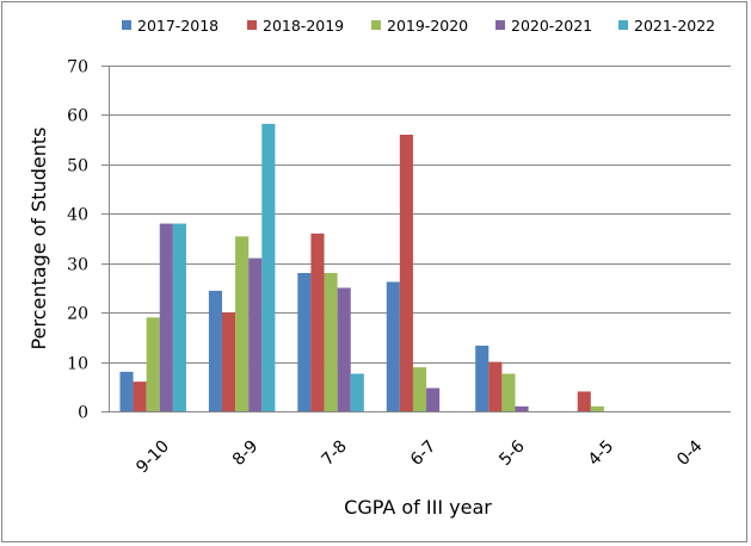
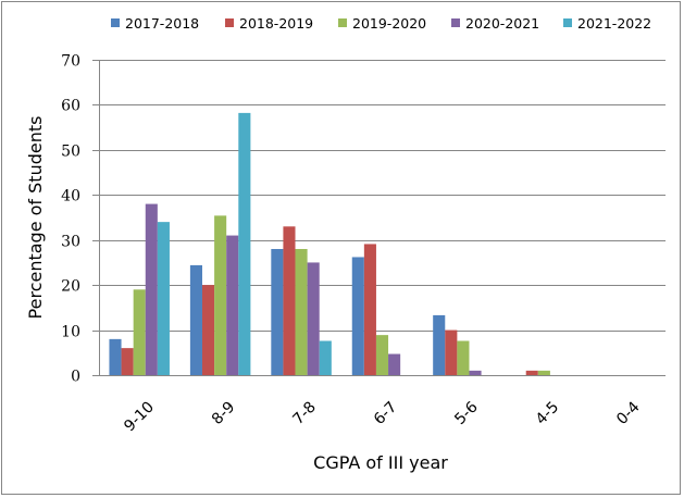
2021-2022/9-10: 38 -> 34
2018-2019/7-8: 36 -> 33
2018-2019/6-7: 56 -> 29
2018-2019/4-5: 4 -> 1
